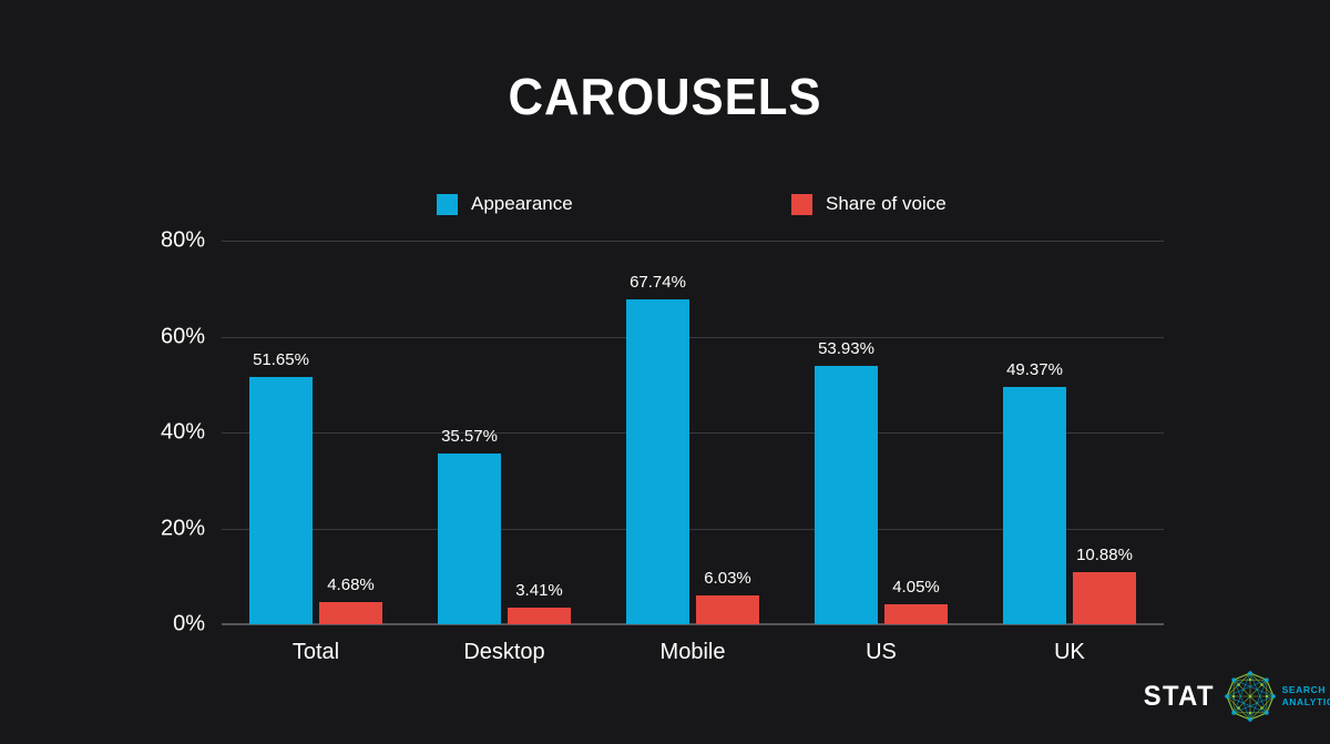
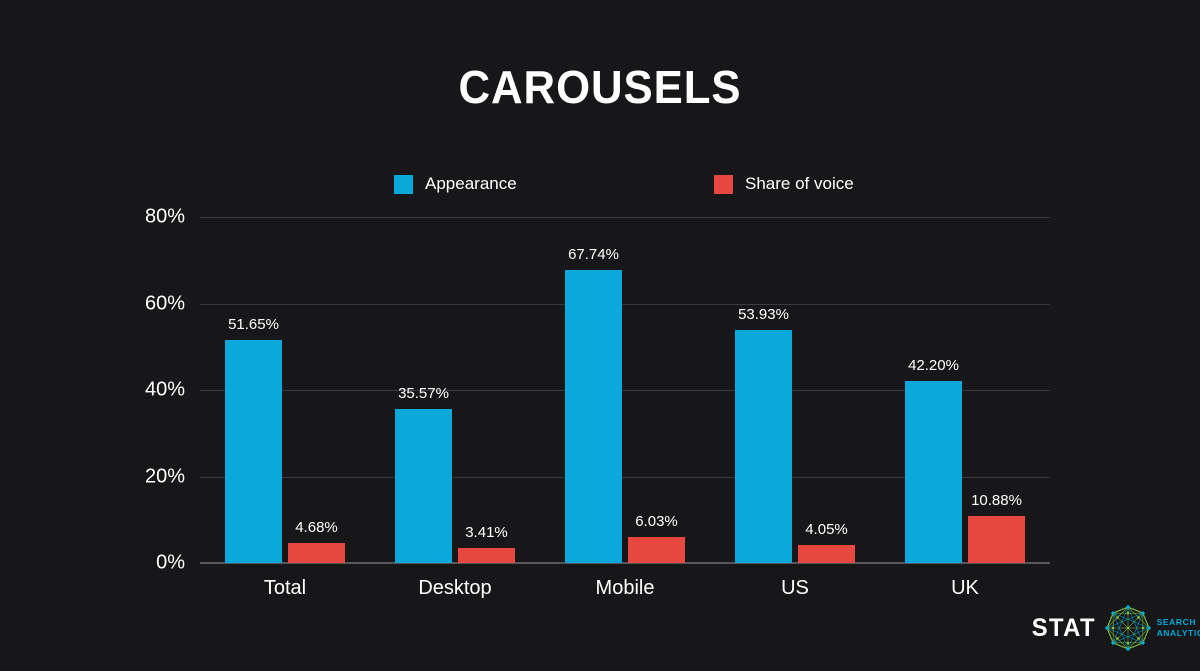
Appearance/UK: 49.37% -> 42.20%
